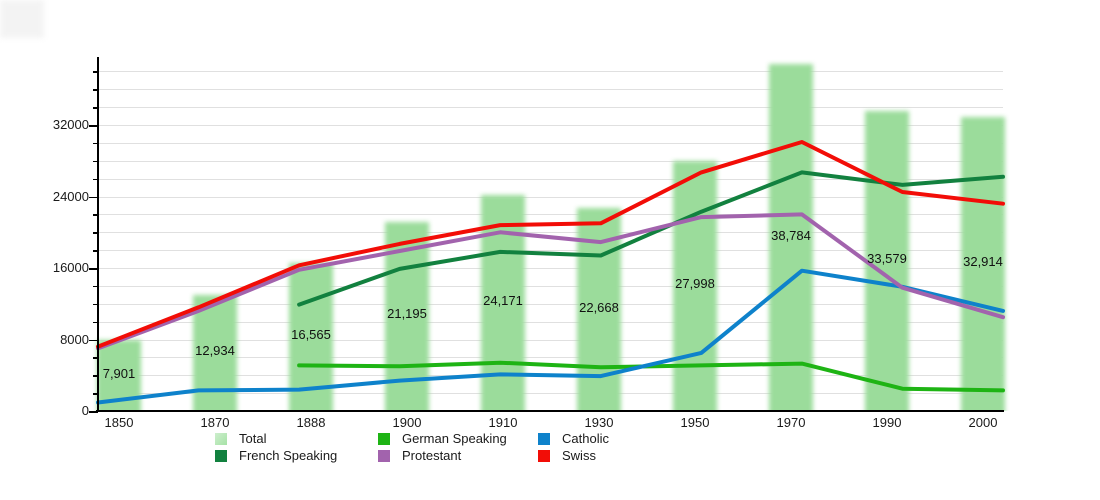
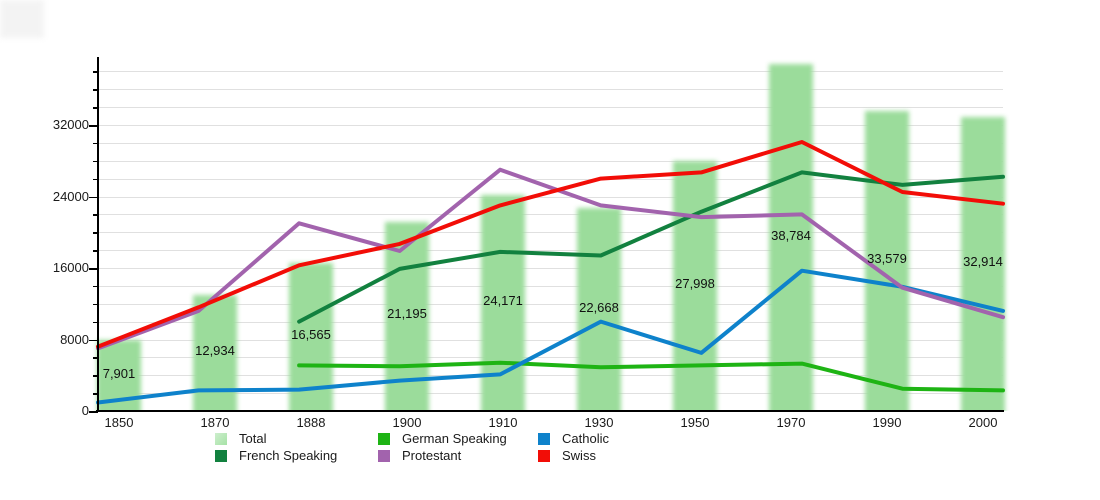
French Speaking/1888: 12000 -> 10000
Protestant/1888: 16000 -> 21000
Protestant/1910: 20000 -> 27000
Swiss/1910: 21000 -> 23000
Catholic/1930: 4000 -> 10000
Protestant/1930: 19000 -> 23000
Swiss/1930: 21000 -> 26000
